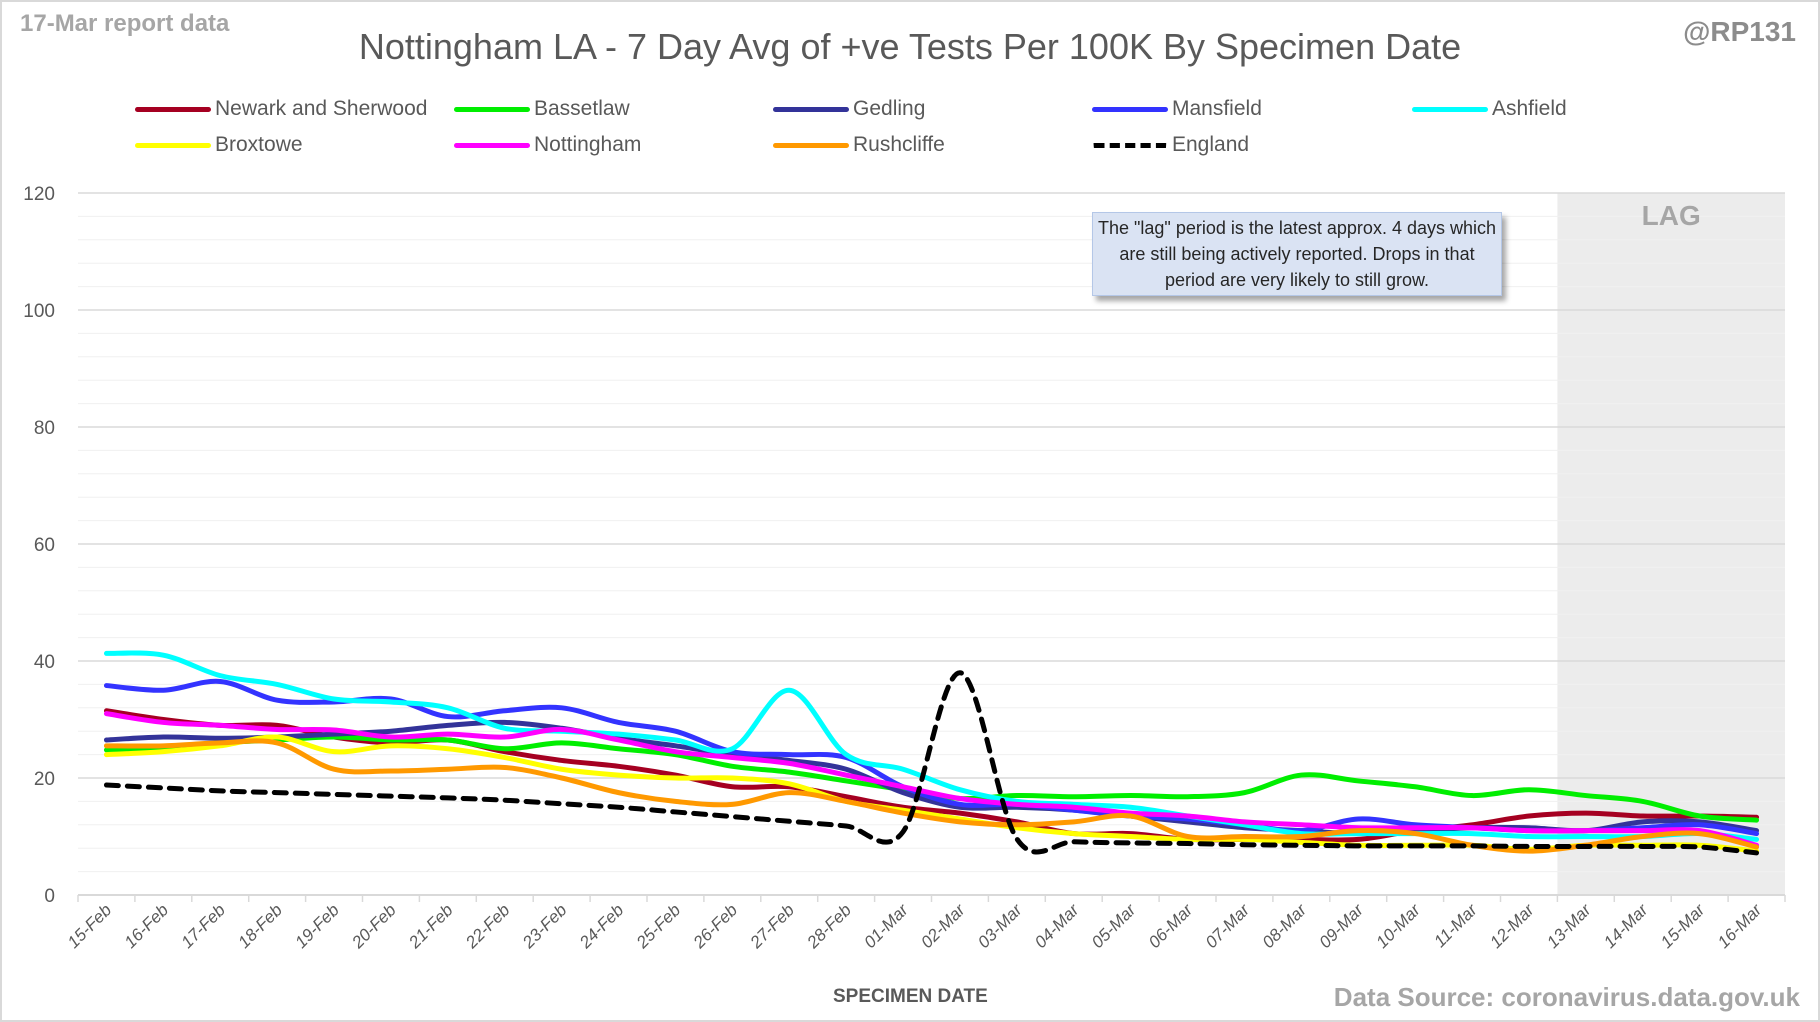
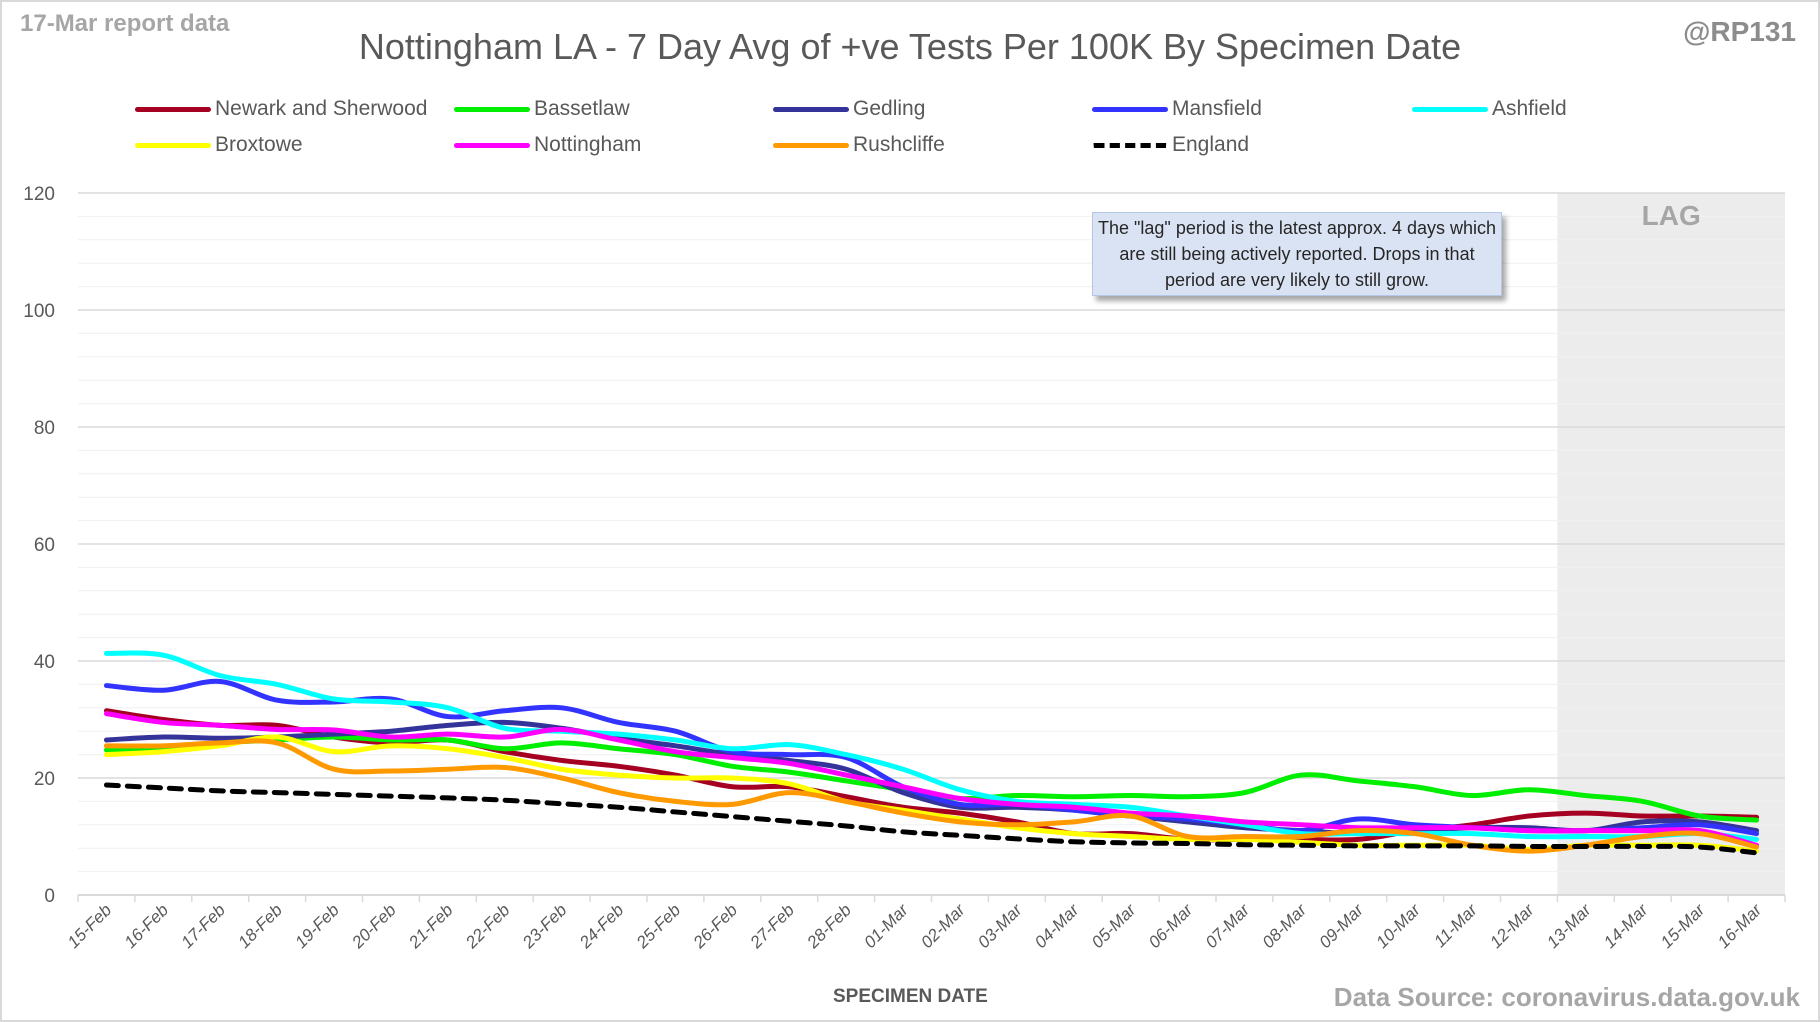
Ashfield/27-Feb: 35 -> 26
England/02-Mar: 38 -> 10
